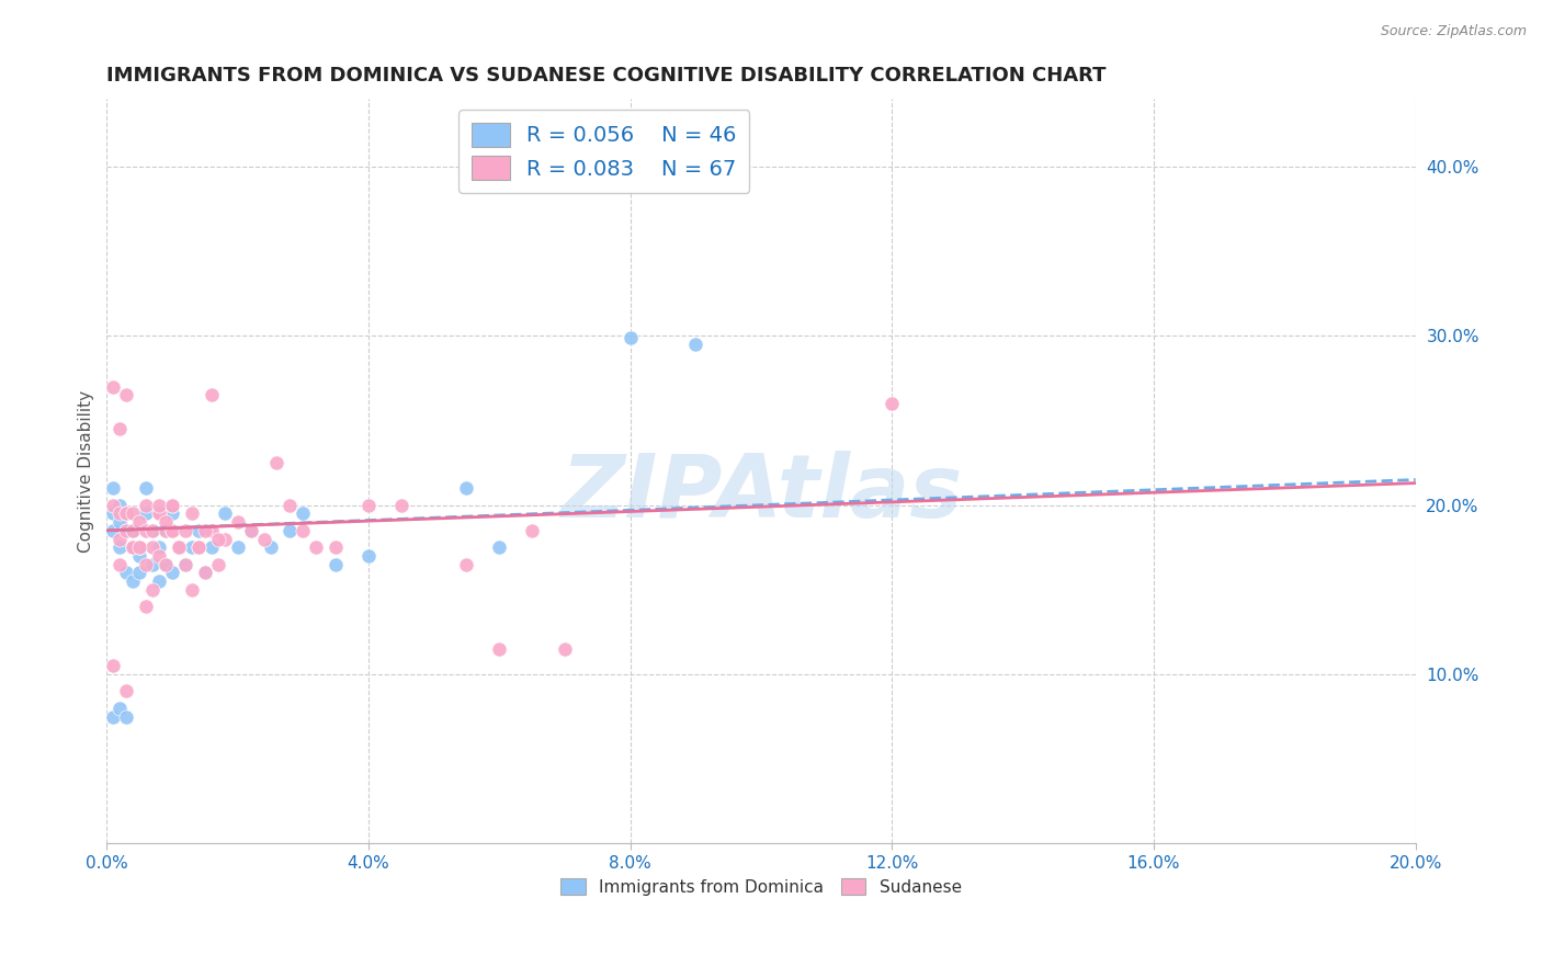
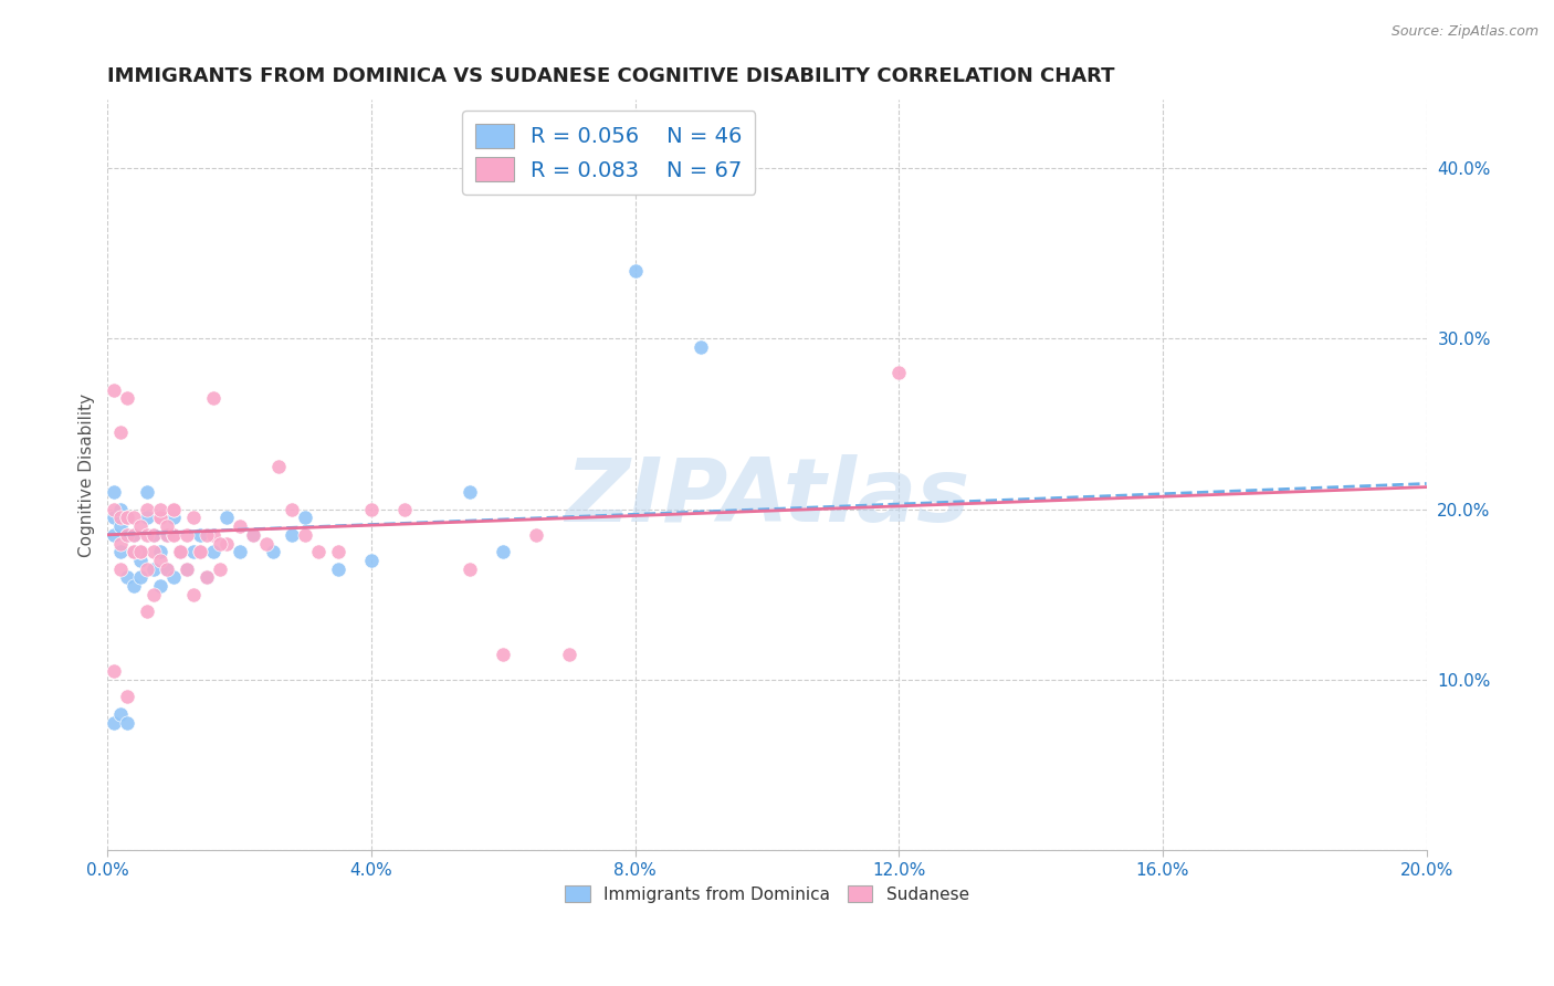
Immigrants from Dominica/8.0%: 29.9% -> 34.0%
Sudanese/12.0%: 26.0% -> 28.0%
